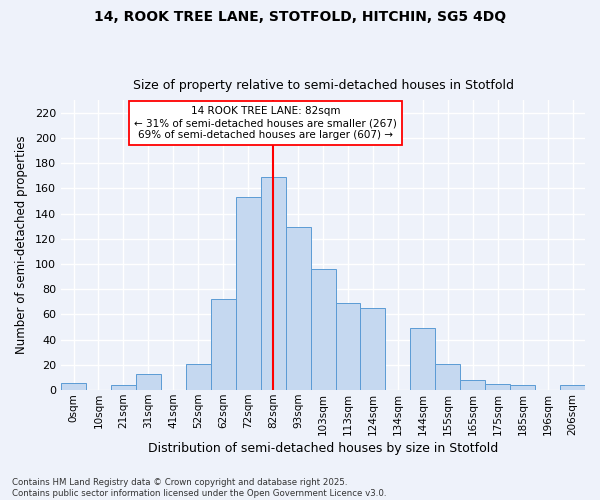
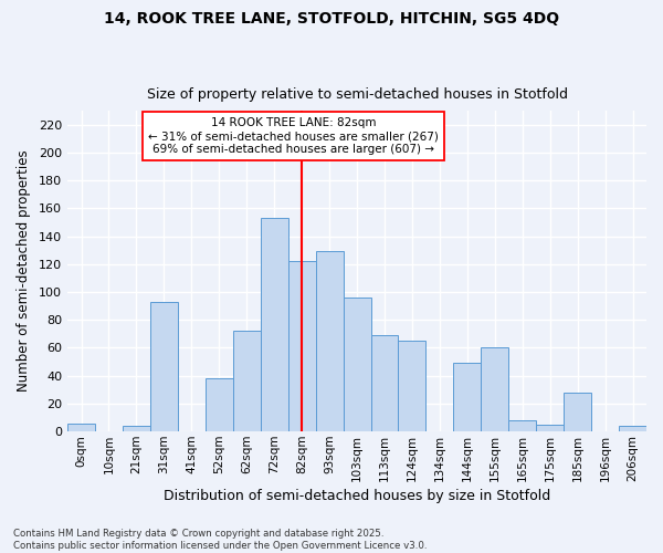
31sqm: 13 -> 93
52sqm: 21 -> 38
82sqm: 169 -> 122
155sqm: 21 -> 60
185sqm: 4 -> 28
